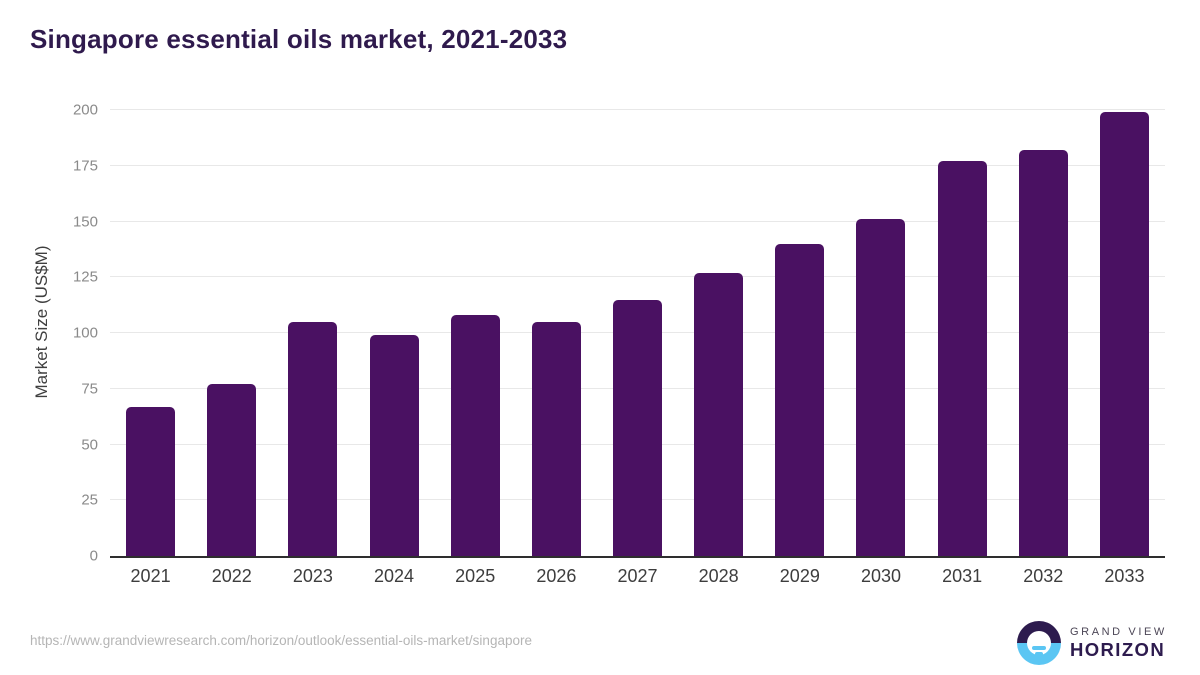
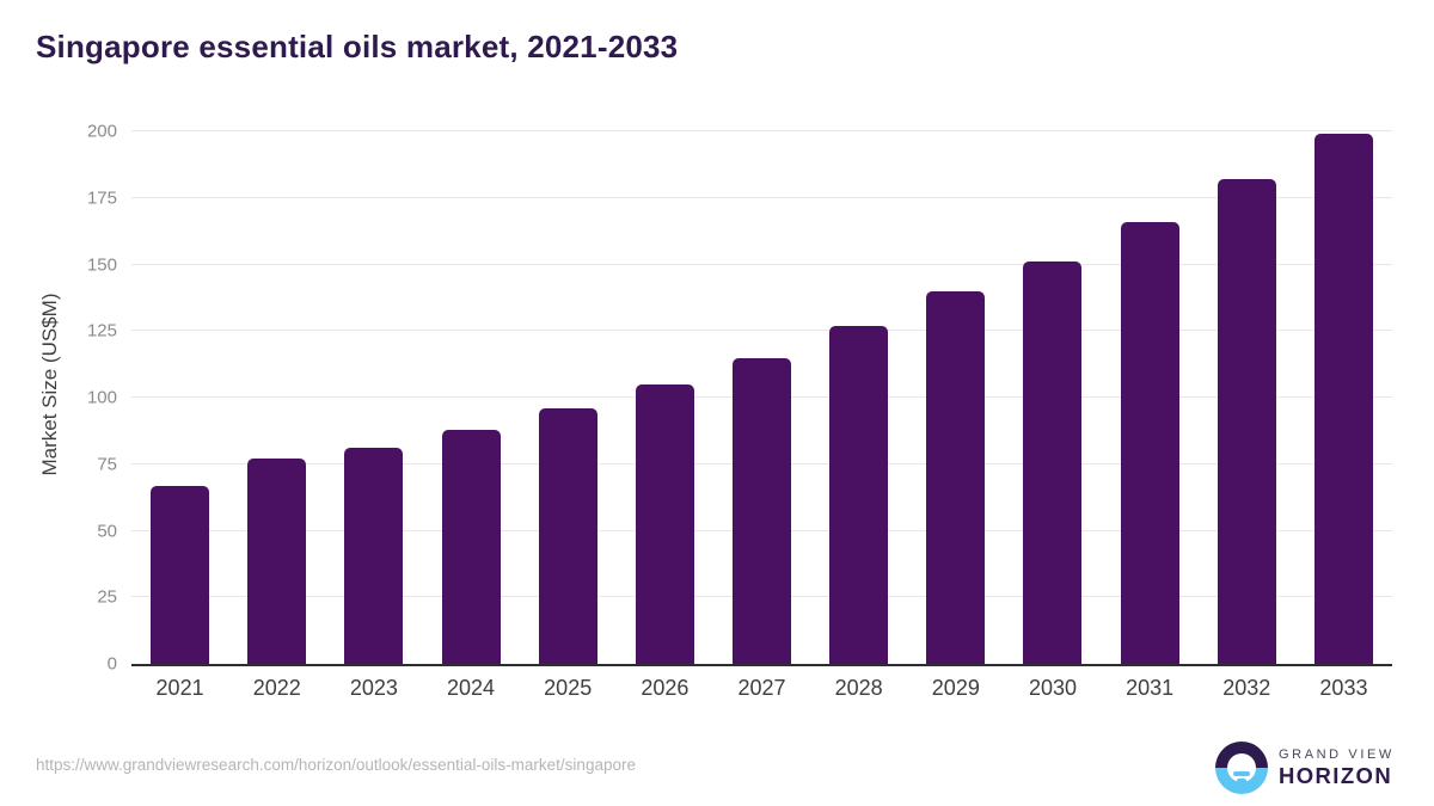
2023: 105 -> 81
2024: 99 -> 88
2025: 108 -> 96
2031: 177 -> 166
